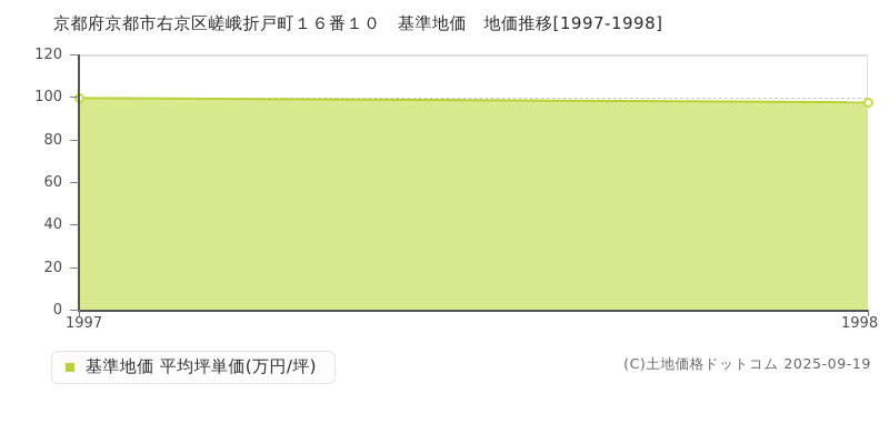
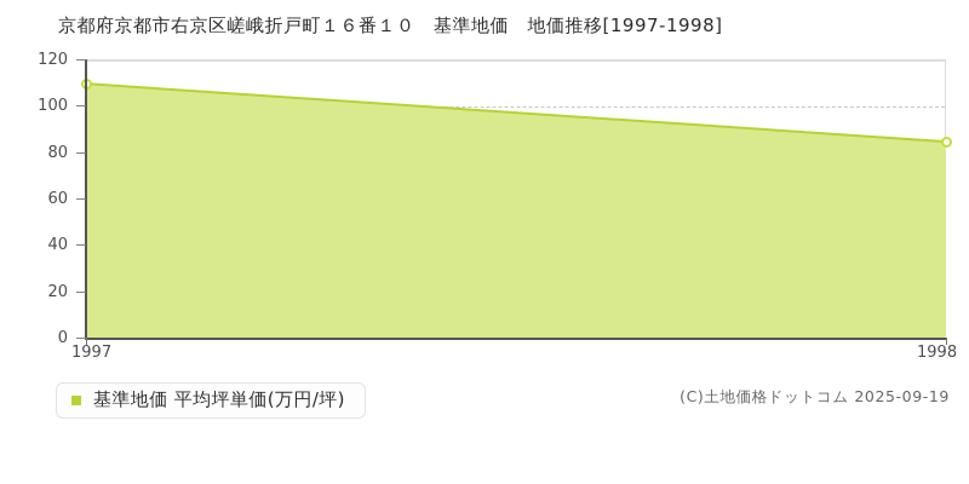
1997: 100 -> 110
1998: 98 -> 85
